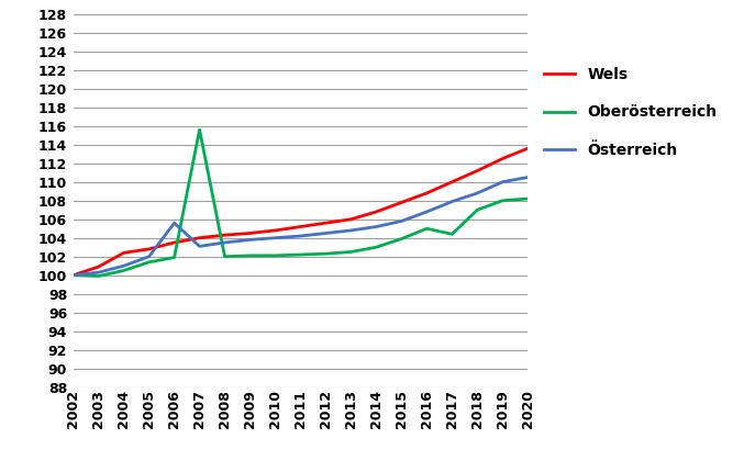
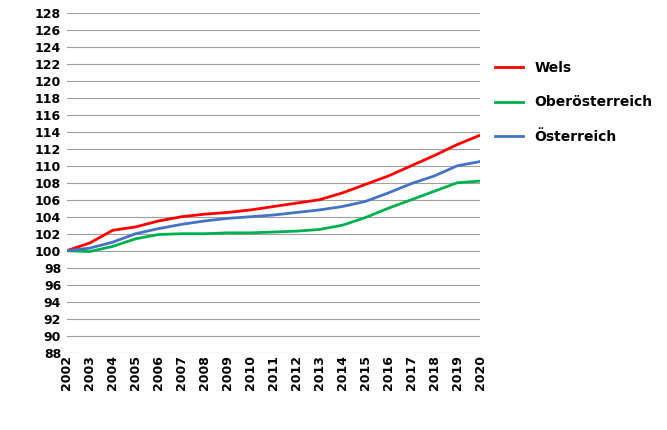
Österreich/2006: 105.6 -> 102.6
Oberösterreich/2007: 115.6 -> 102.0
Oberösterreich/2017: 104.4 -> 106.0
